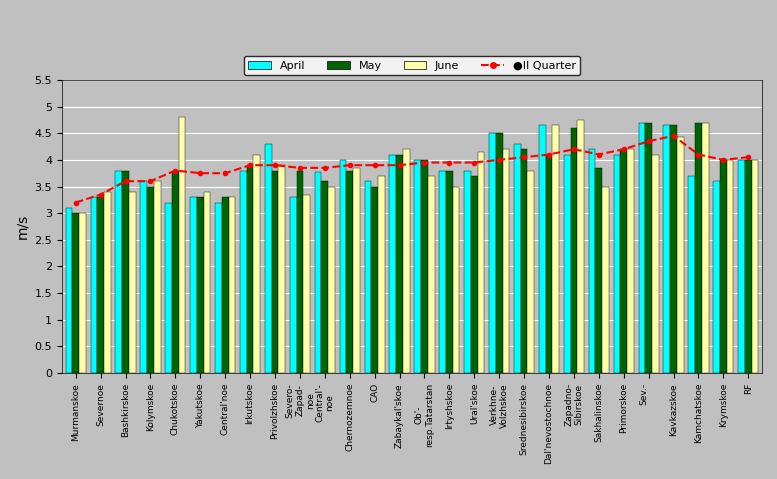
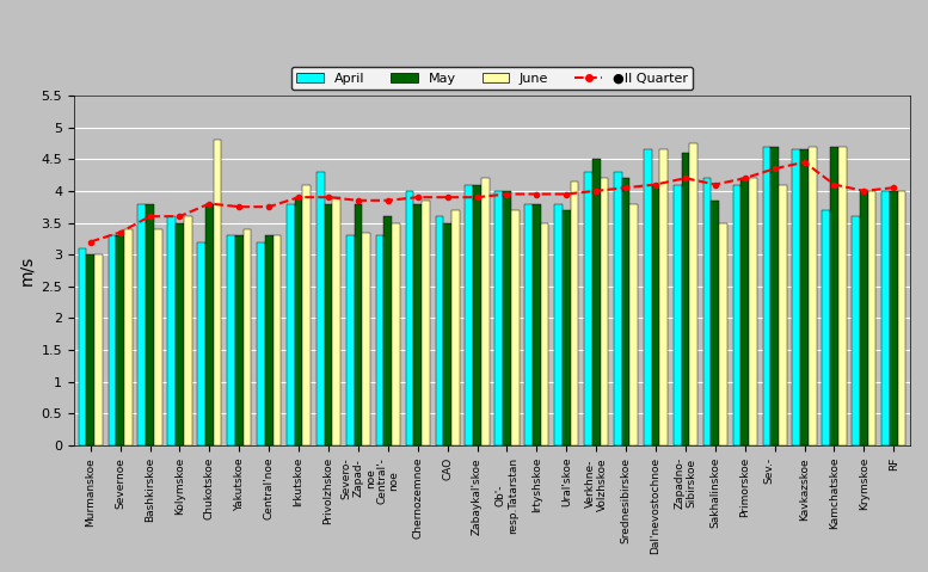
April/Central'- noe: 3.78 -> 3.30
April/Verkhne- Volzhskoe: 4.50 -> 4.30
June/Kavkazskoe: 4.42 -> 4.70
